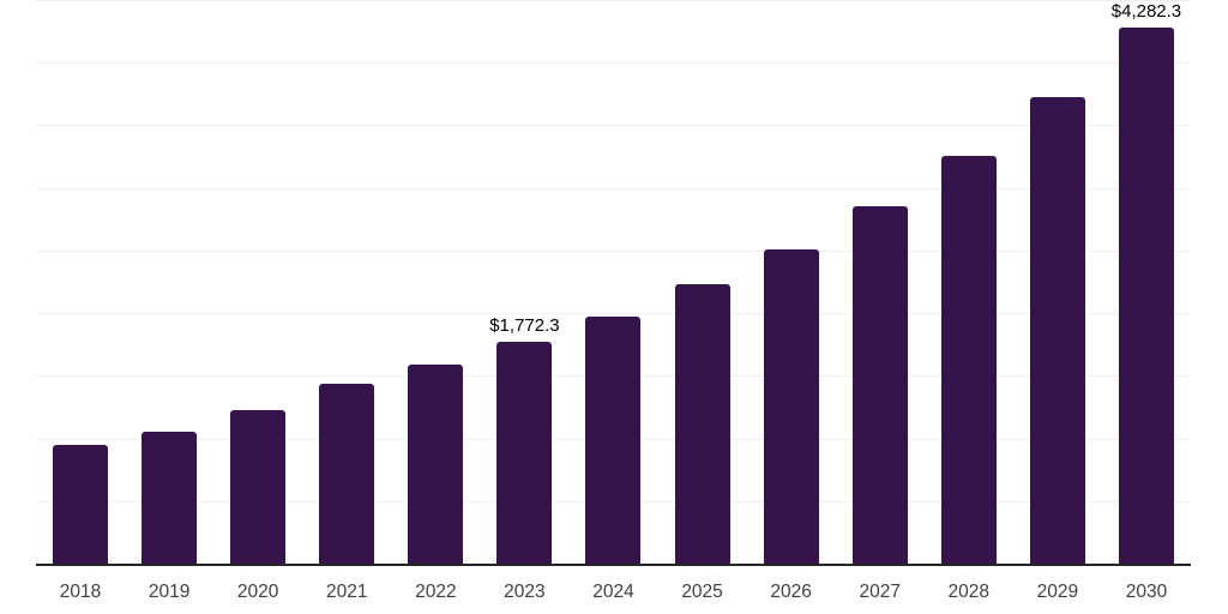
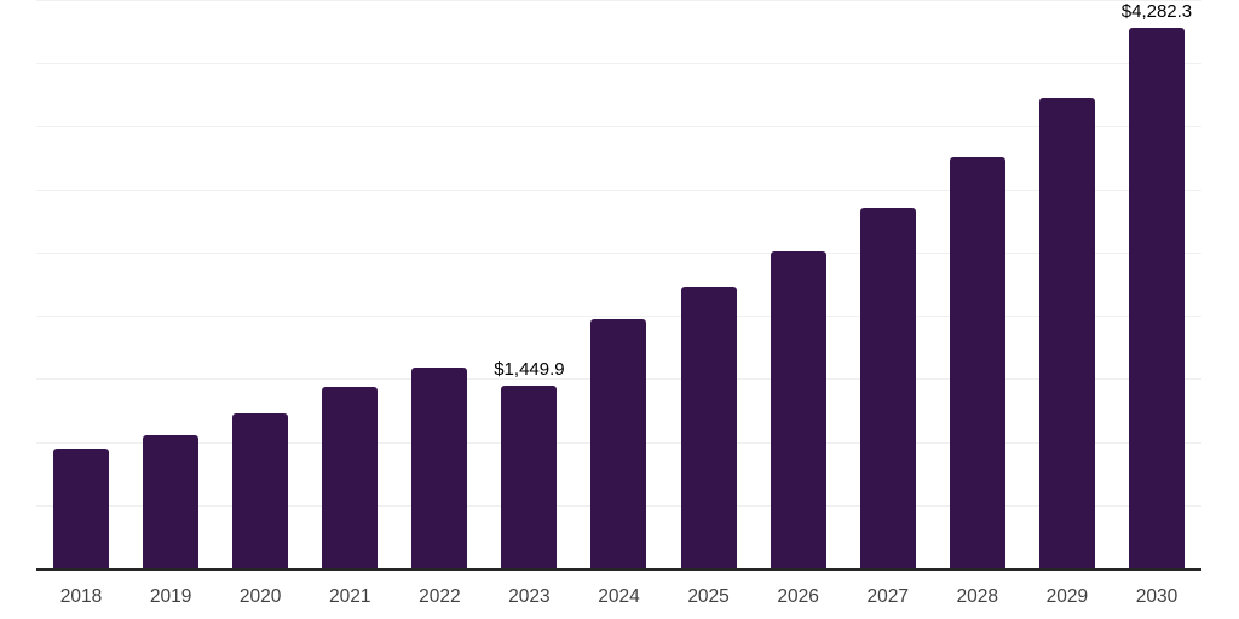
2023: $1,772.3 -> $1,449.9
